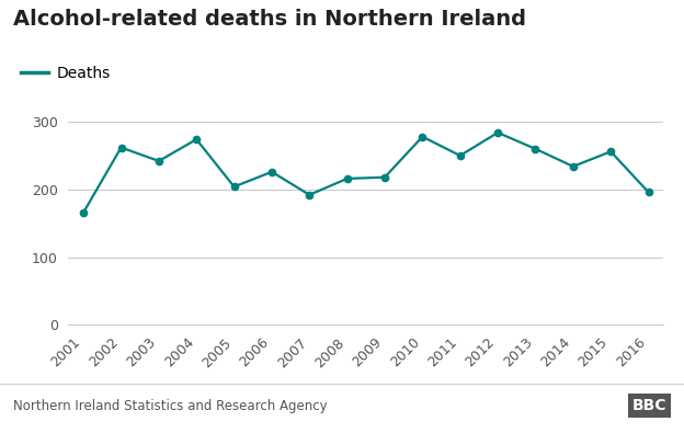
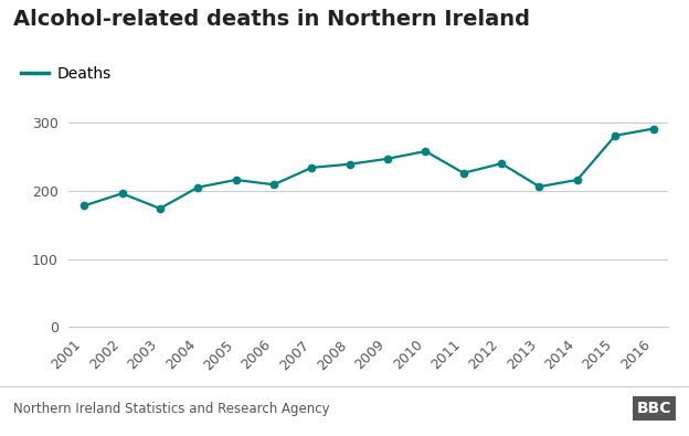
2001: 166 -> 178
2002: 262 -> 196
2003: 242 -> 174
2004: 274 -> 205
2005: 204 -> 216
2006: 226 -> 209
2007: 192 -> 234
2008: 216 -> 239
2009: 218 -> 247
2010: 278 -> 258
2011: 250 -> 226
2012: 284 -> 240
2013: 260 -> 206
2014: 234 -> 216
2015: 256 -> 281
2016: 196 -> 291
